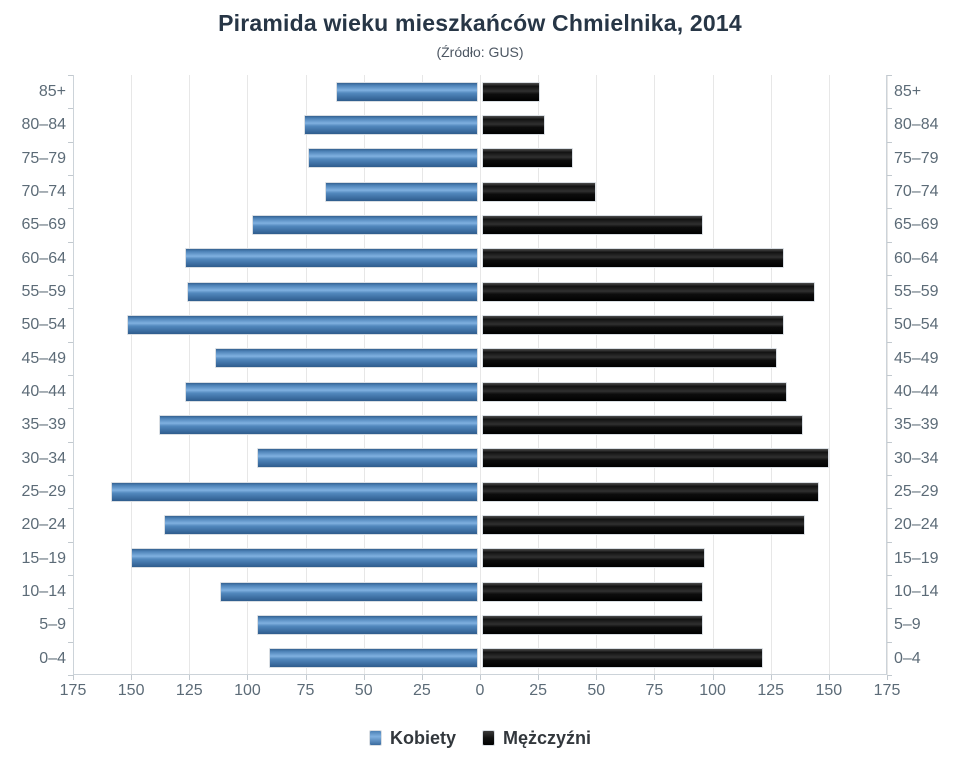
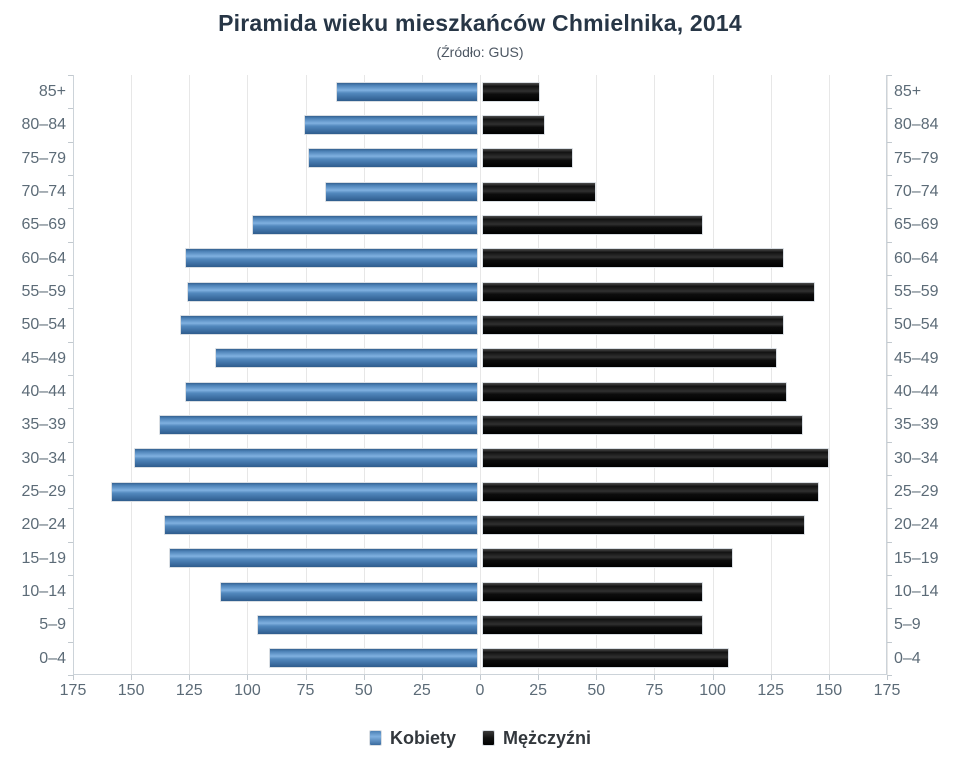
Kobiety/50–54: 151 -> 128
Kobiety/30–34: 95 -> 148
Kobiety/15–19: 149 -> 133
Mężczyźni/15–19: 96 -> 108
Mężczyźni/0–4: 121 -> 106
